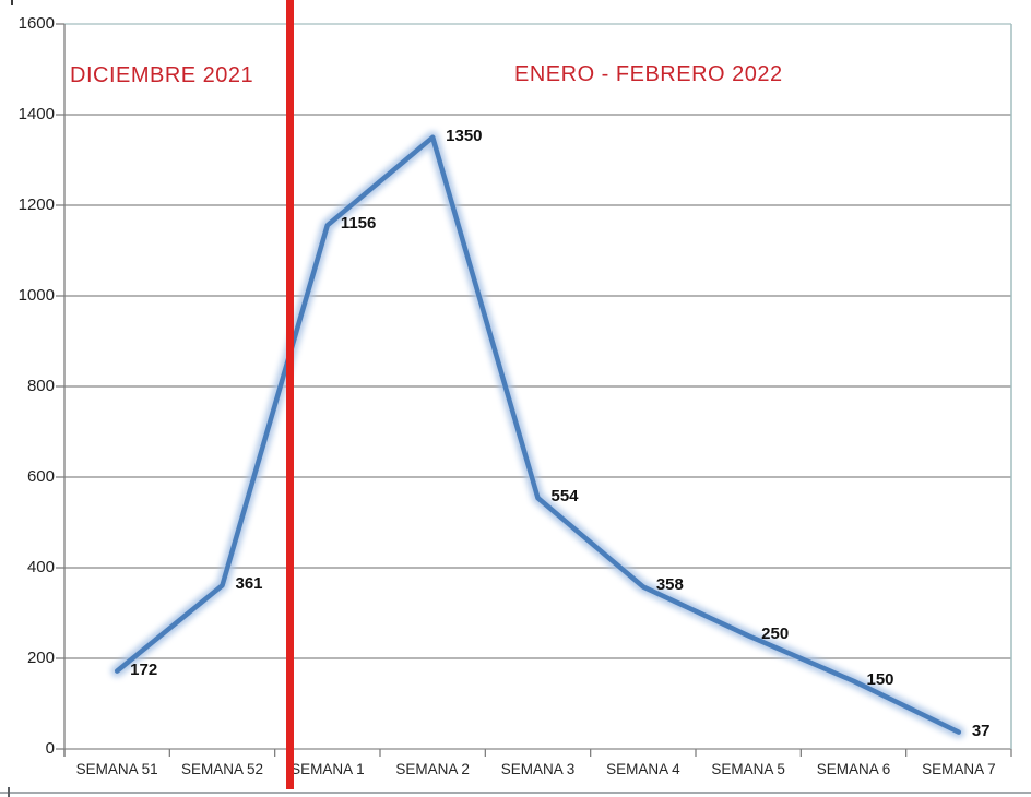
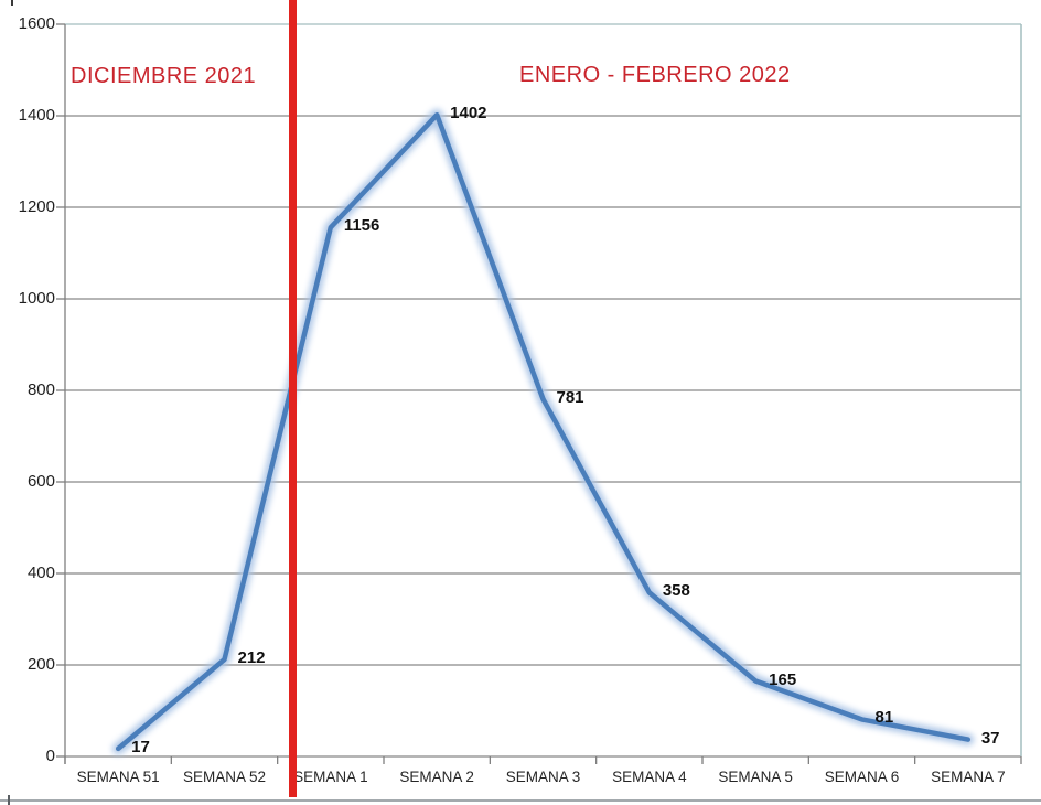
SEMANA 51: 172 -> 17
SEMANA 52: 361 -> 212
SEMANA 2: 1350 -> 1402
SEMANA 3: 554 -> 781
SEMANA 5: 250 -> 165
SEMANA 6: 150 -> 81
